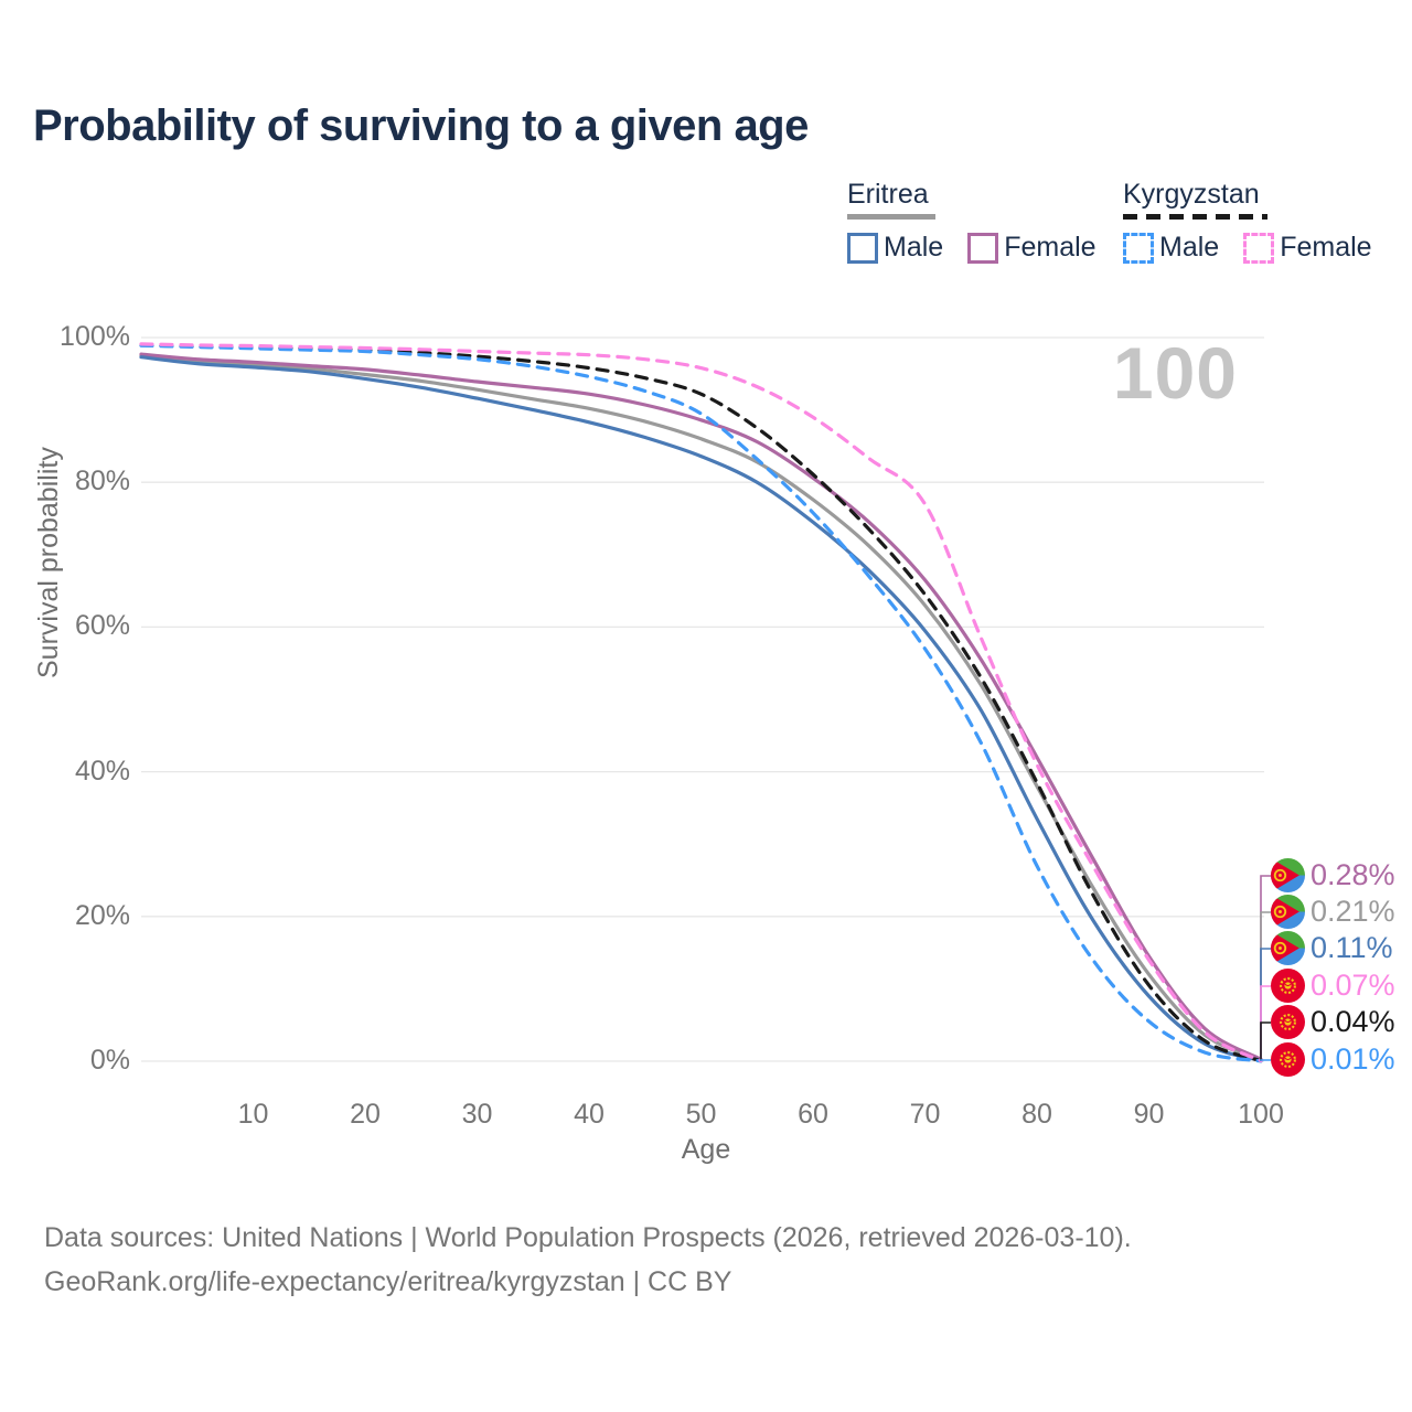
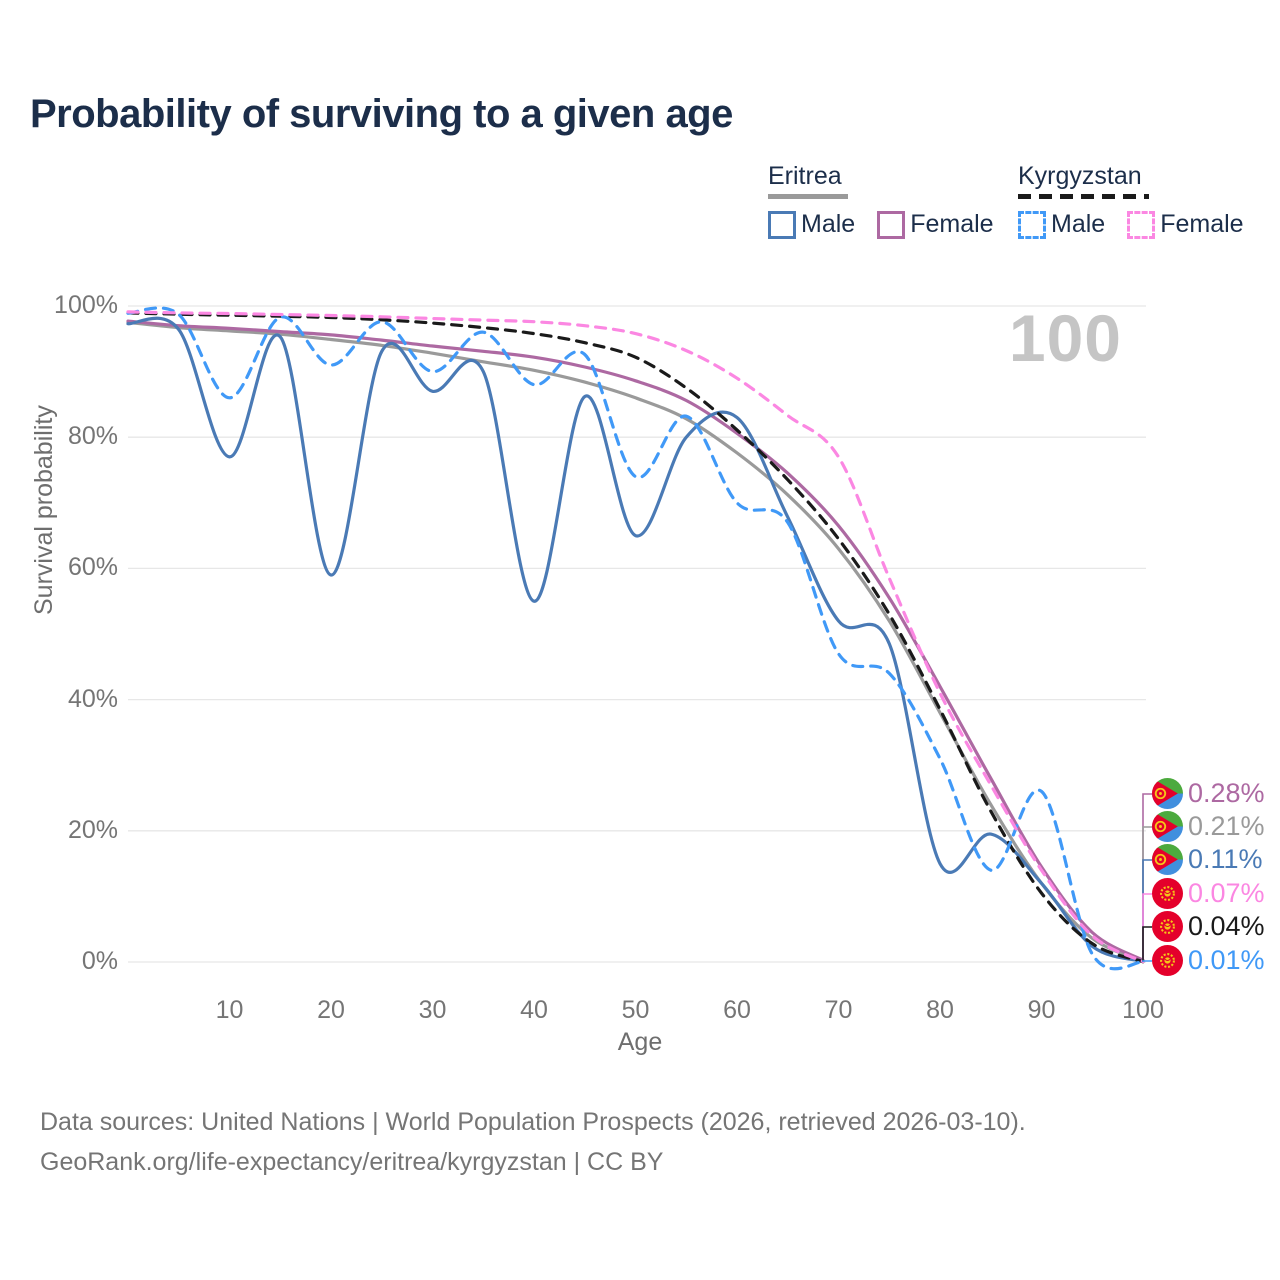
Eritrea Male/10: 96% -> 77%
Kyrgyzstan Male/10: 98% -> 86%
Eritrea Male/20: 94% -> 59%
Kyrgyzstan Male/20: 98% -> 91%
Eritrea Male/30: 92% -> 87%
Kyrgyzstan Male/30: 97% -> 90%
Eritrea Male/40: 88% -> 55%
Kyrgyzstan Male/40: 95% -> 88%
Eritrea Male/50: 84% -> 65%
Kyrgyzstan Male/50: 90% -> 74%
Eritrea Male/60: 74% -> 83%
Kyrgyzstan Male/60: 76% -> 70%
Eritrea Male/70: 60% -> 52%
Kyrgyzstan Male/70: 57% -> 47%
Eritrea Male/80: 34% -> 15%
Kyrgyzstan Male/80: 27% -> 31%
Eritrea Male/90: 9% -> 12%
Kyrgyzstan Male/90: 6% -> 26%
